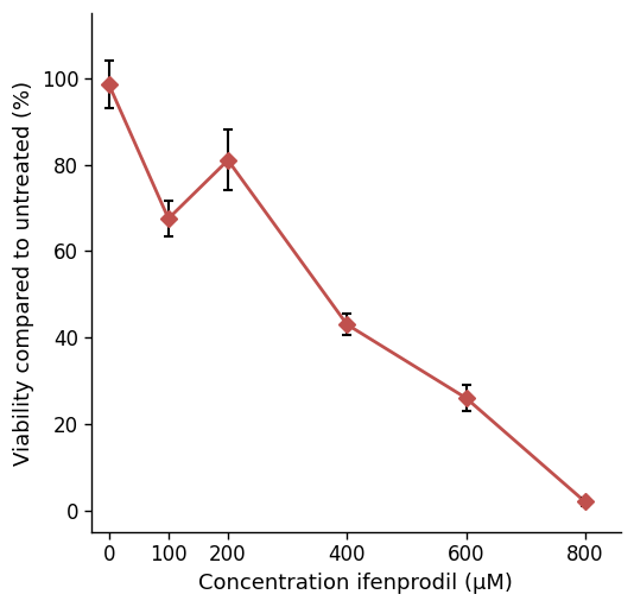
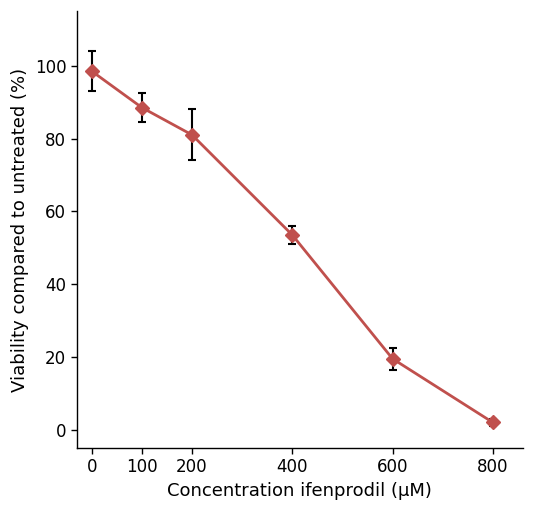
100: 67.5 -> 88.5
400: 43.0 -> 53.5
600: 26.0 -> 19.5
